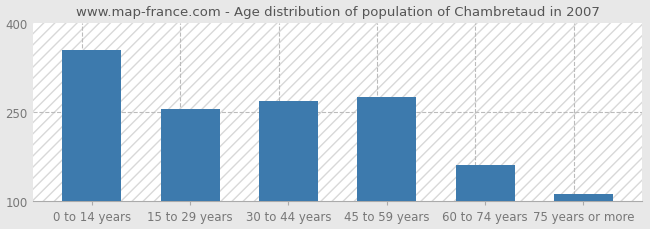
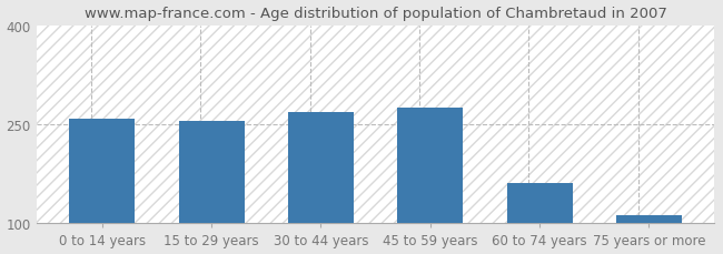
0 to 14 years: 354 -> 258
